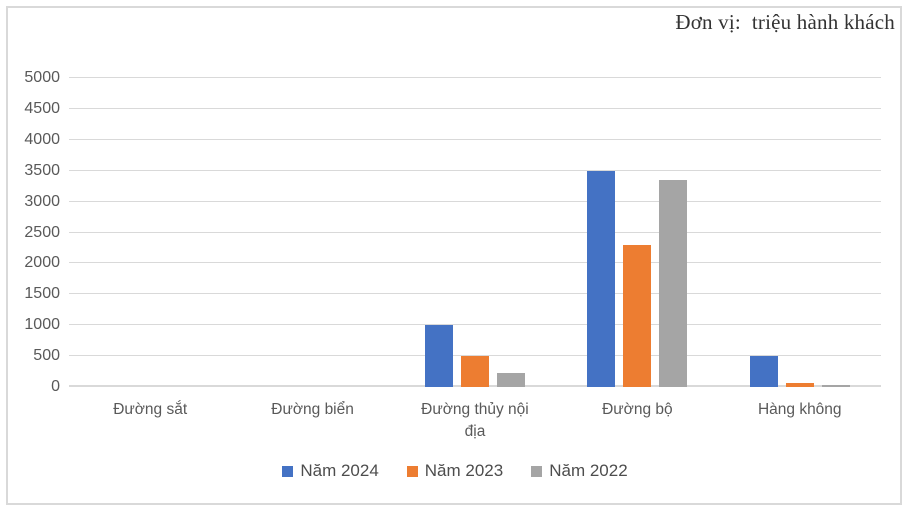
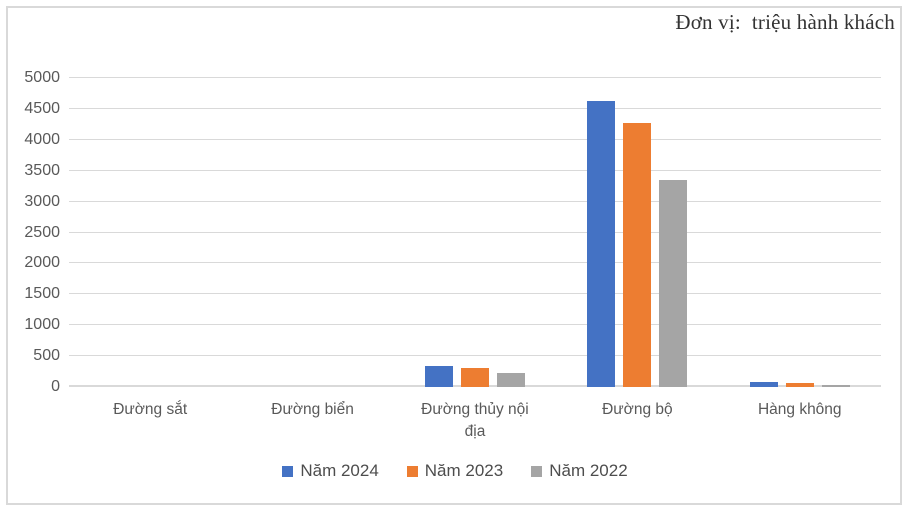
Năm 2024/Đường thủy nội địa: 1000 -> 300
Năm 2023/Đường thủy nội địa: 500 -> 300
Năm 2024/Đường bộ: 3500 -> 4600
Năm 2023/Đường bộ: 2300 -> 4300
Năm 2024/Hàng không: 500 -> 100
